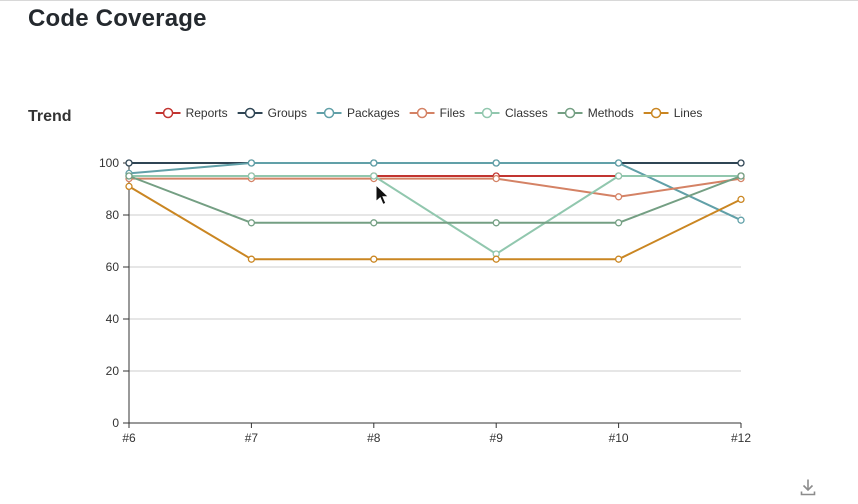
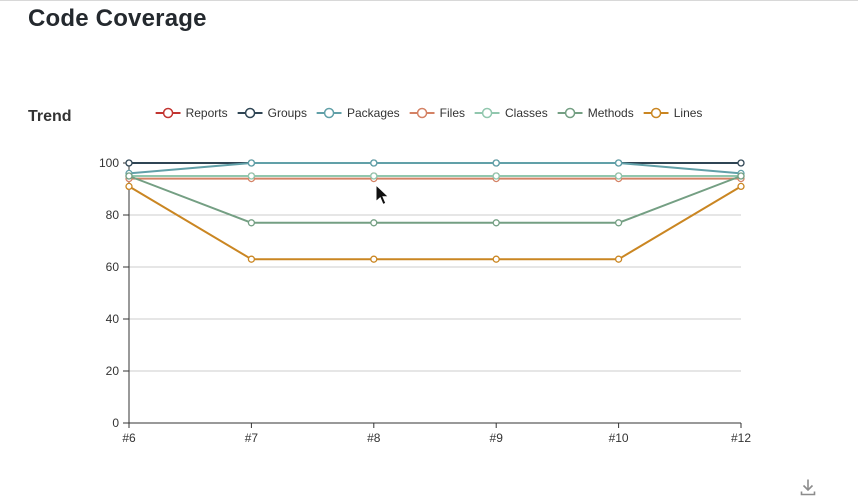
Classes/#9: 65 -> 95
Files/#10: 87 -> 94
Packages/#12: 78 -> 96
Lines/#12: 86 -> 91
